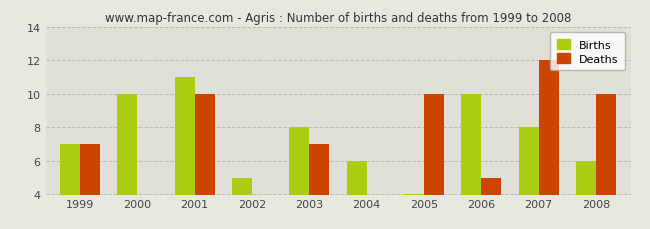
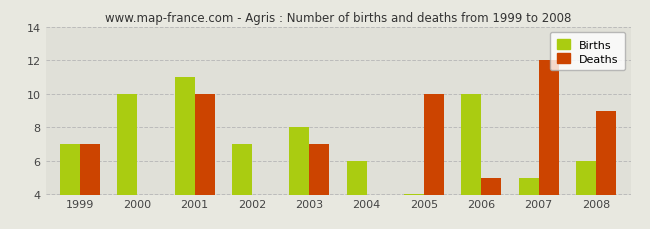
Births/2002: 5 -> 7
Births/2007: 8 -> 5
Deaths/2008: 10 -> 9
